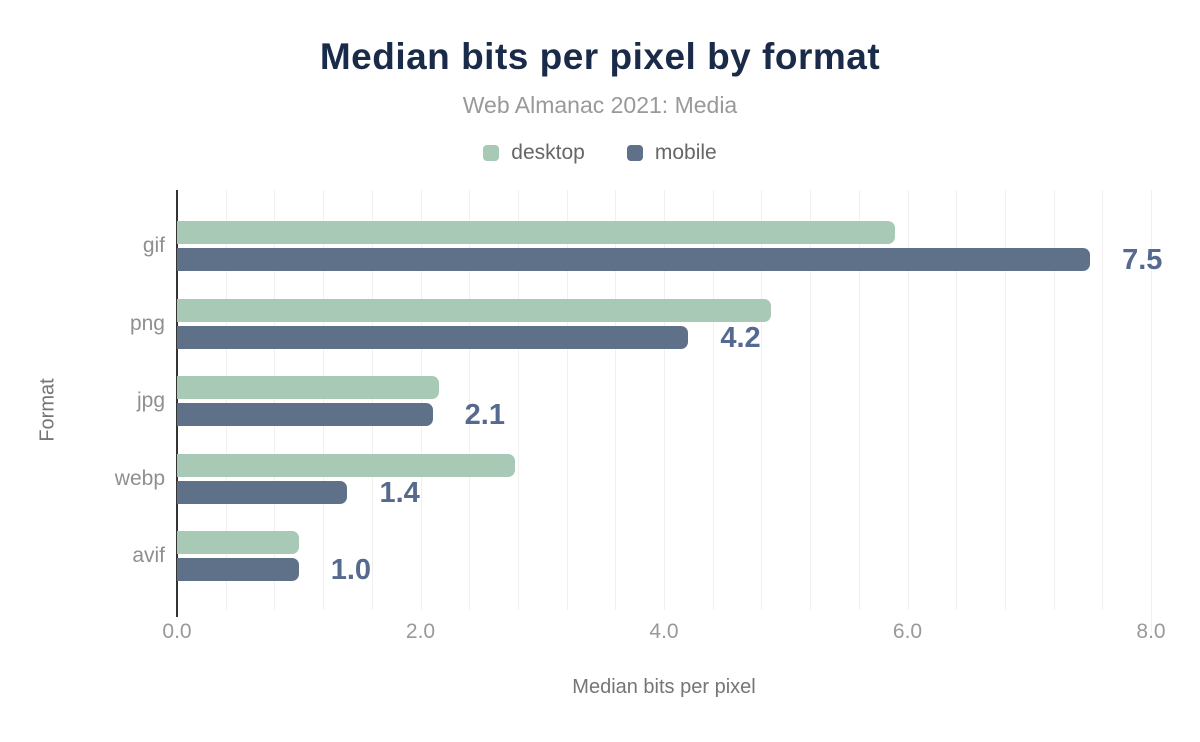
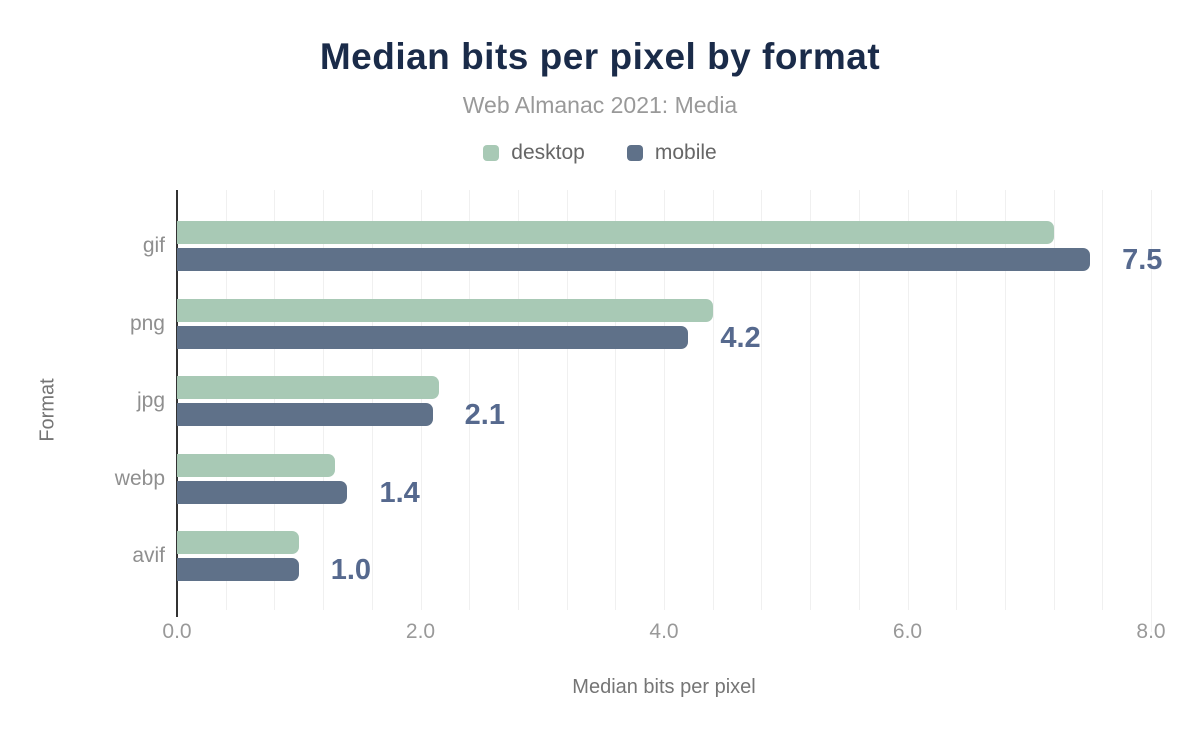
desktop/gif: 5.90 -> 7.20
desktop/png: 4.88 -> 4.40
desktop/webp: 2.78 -> 1.30
